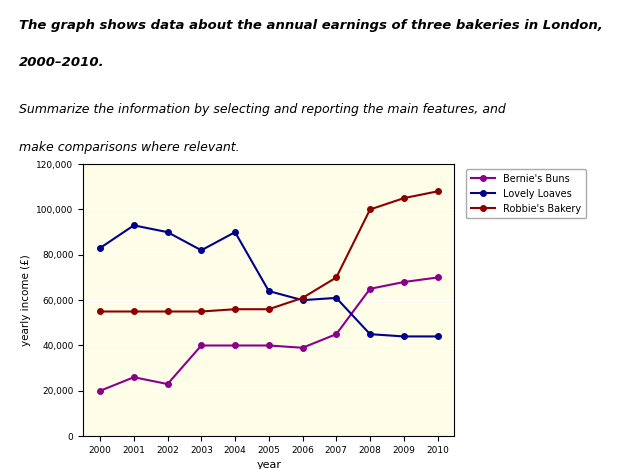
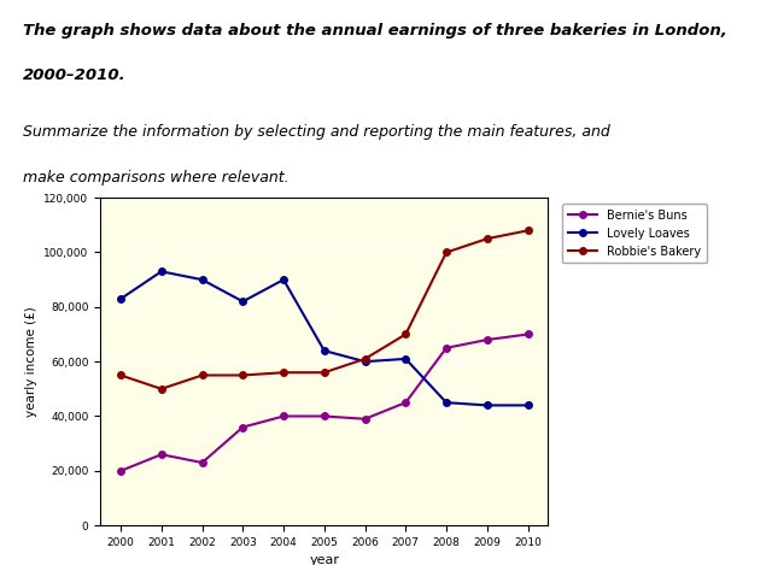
Robbie's Bakery/2001: 55,000 -> 50,000
Bernie's Buns/2003: 40,000 -> 36,000
